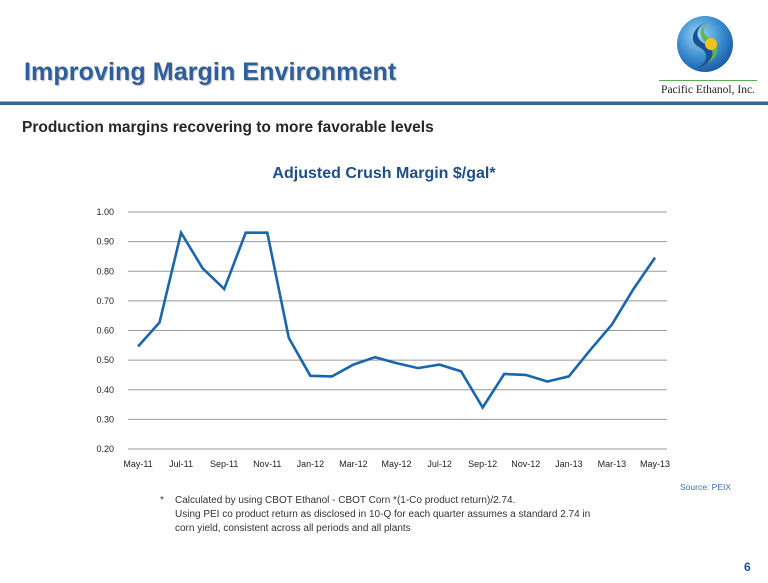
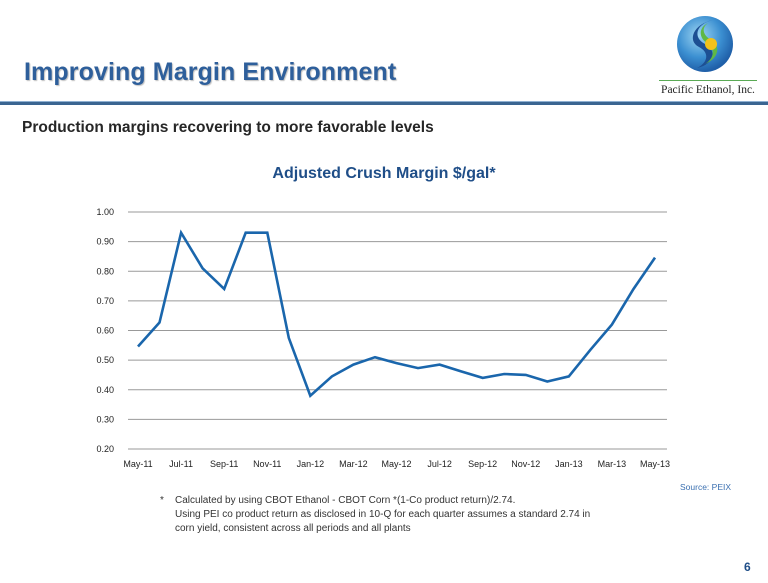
Jan-12: 0.45 -> 0.38
Sep-12: 0.34 -> 0.44
